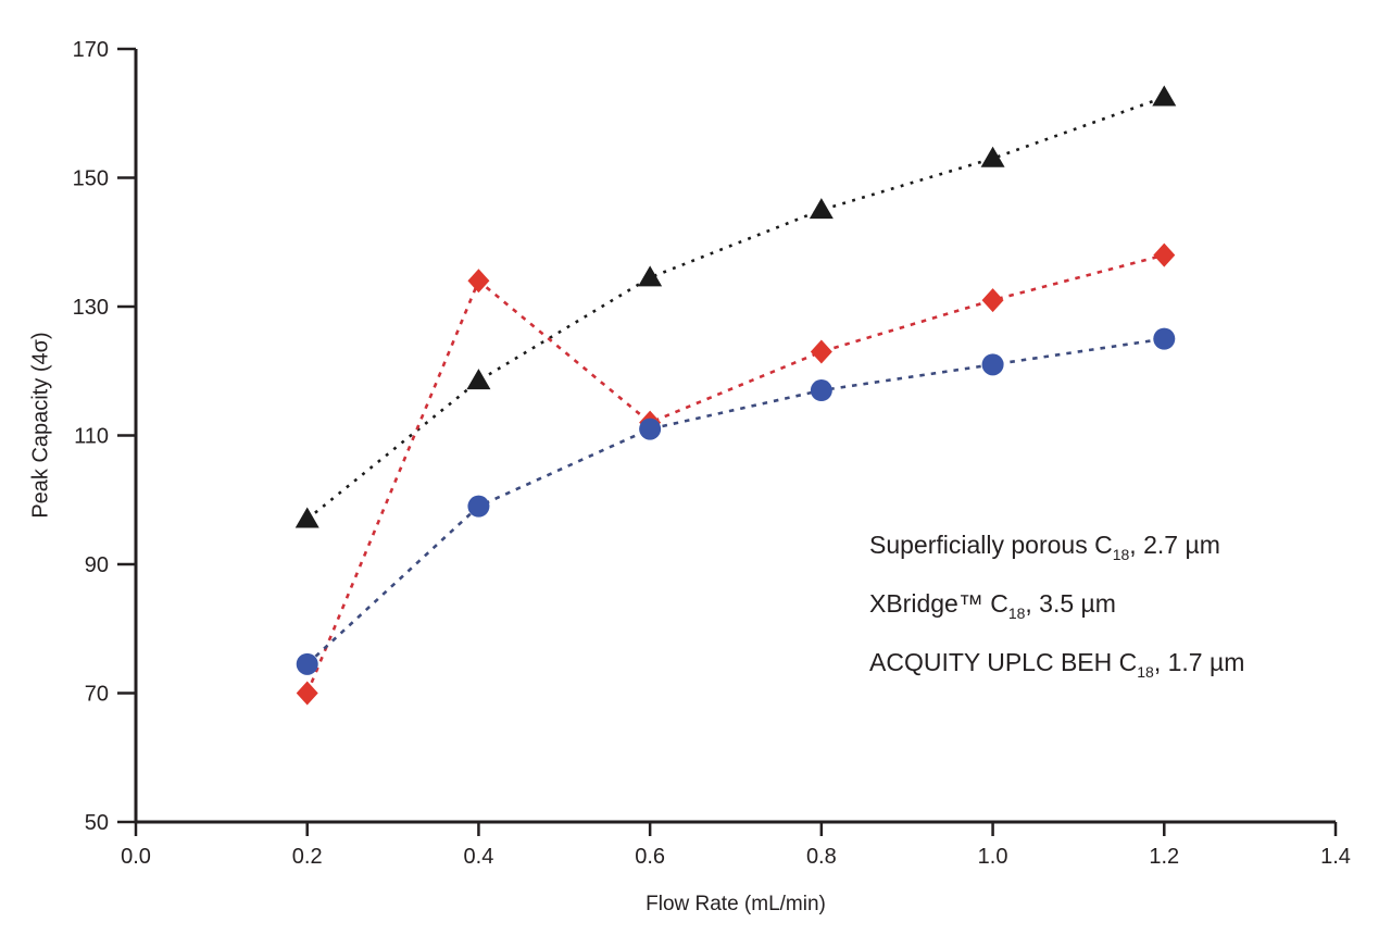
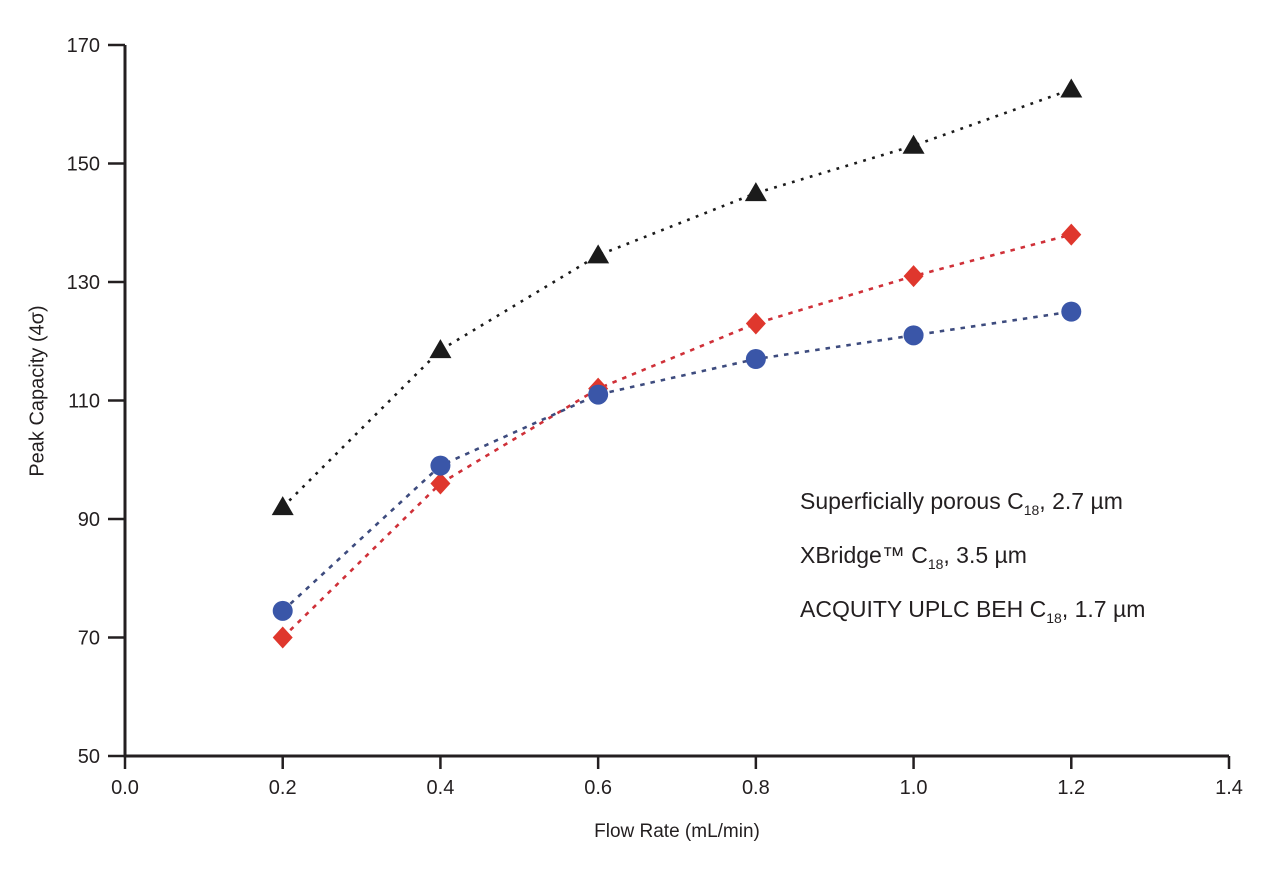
Superficially porous C18, 2.7 µm/0.2: 97 -> 92
XBridge™ C18, 3.5 µm/0.4: 134 -> 96
